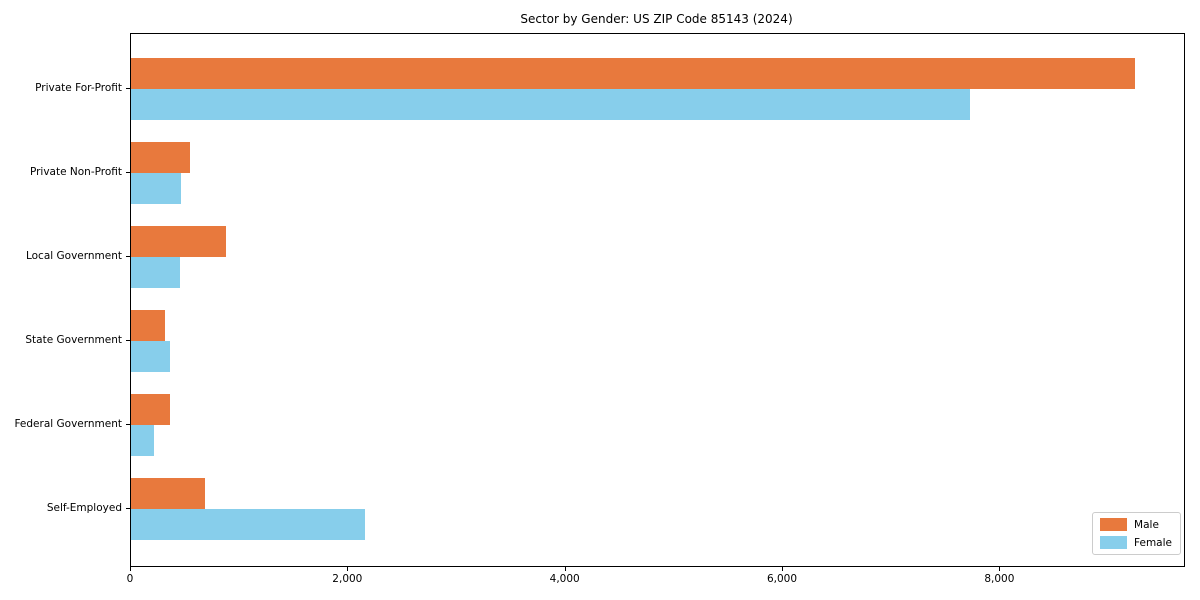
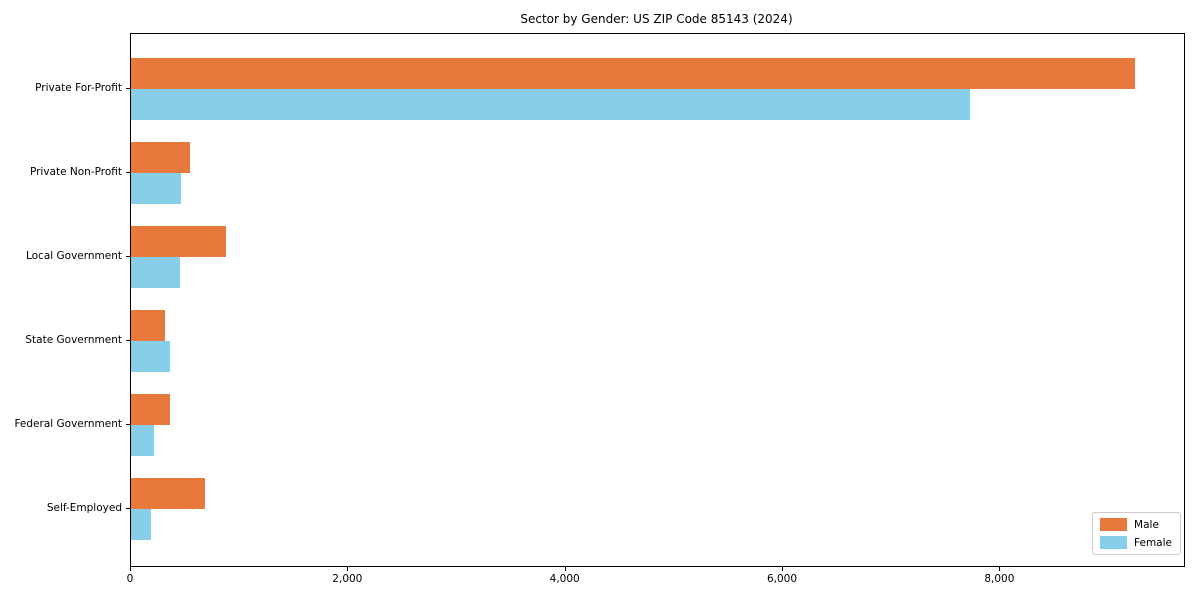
Female/Self-Employed: 2150 -> 180
